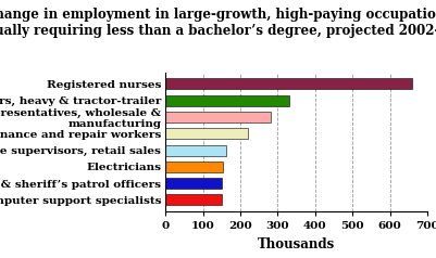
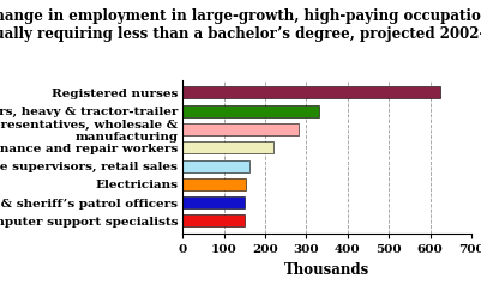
Registered nurses: 660 -> 623
